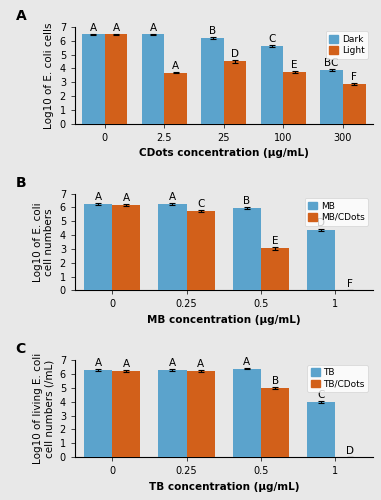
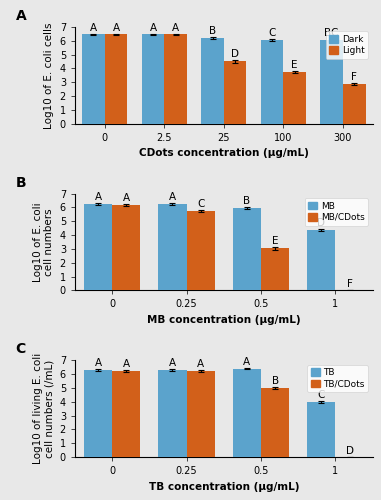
Light/2.5: 3.7 -> 6.5
Dark/100: 5.6 -> 6.0
Dark/300: 3.9 -> 6.0
